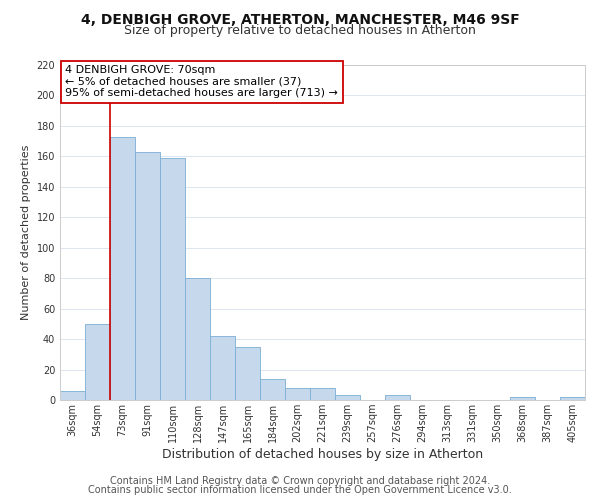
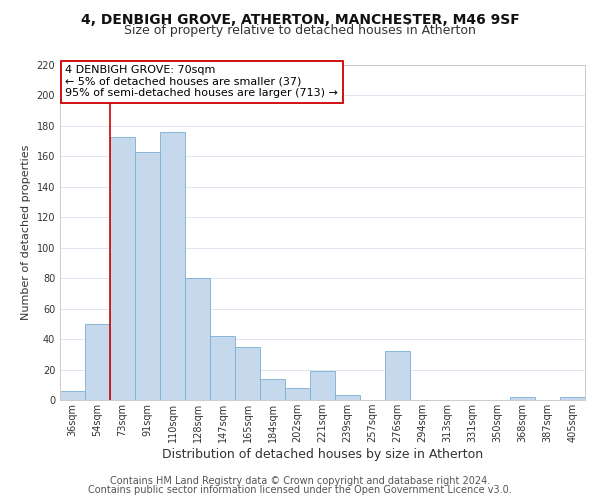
110sqm: 159 -> 176
221sqm: 8 -> 19
276sqm: 3 -> 32
